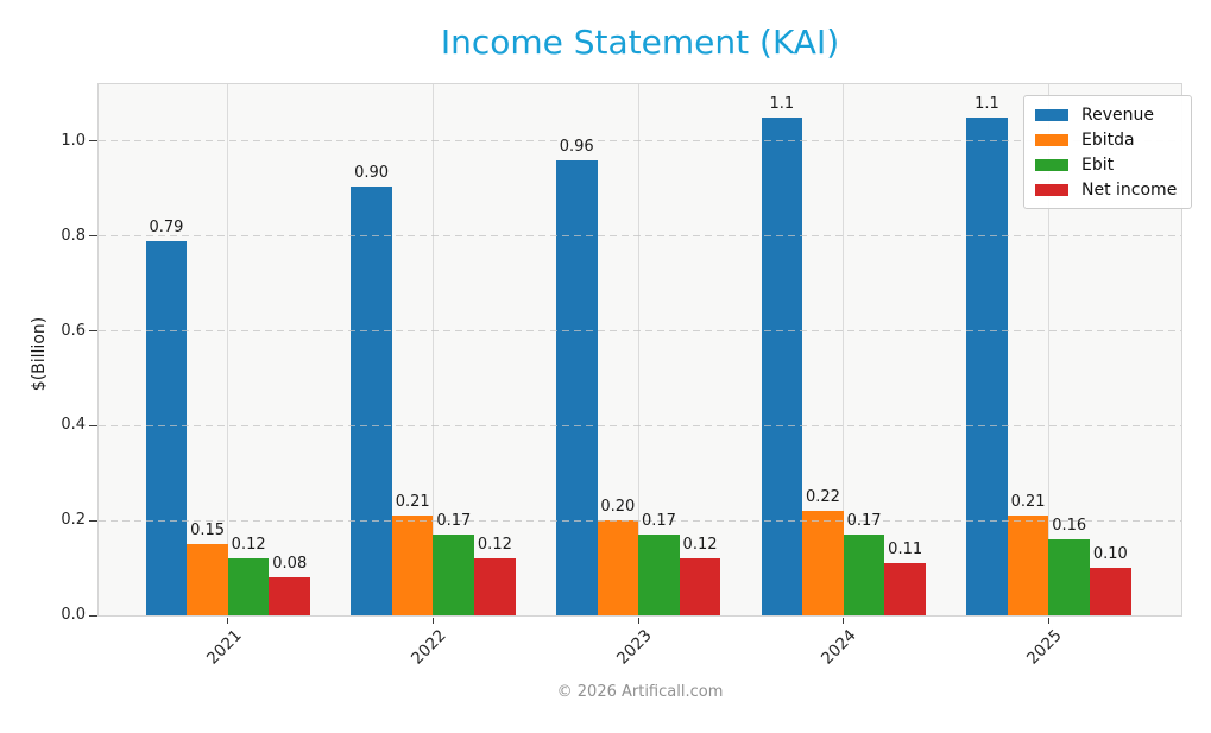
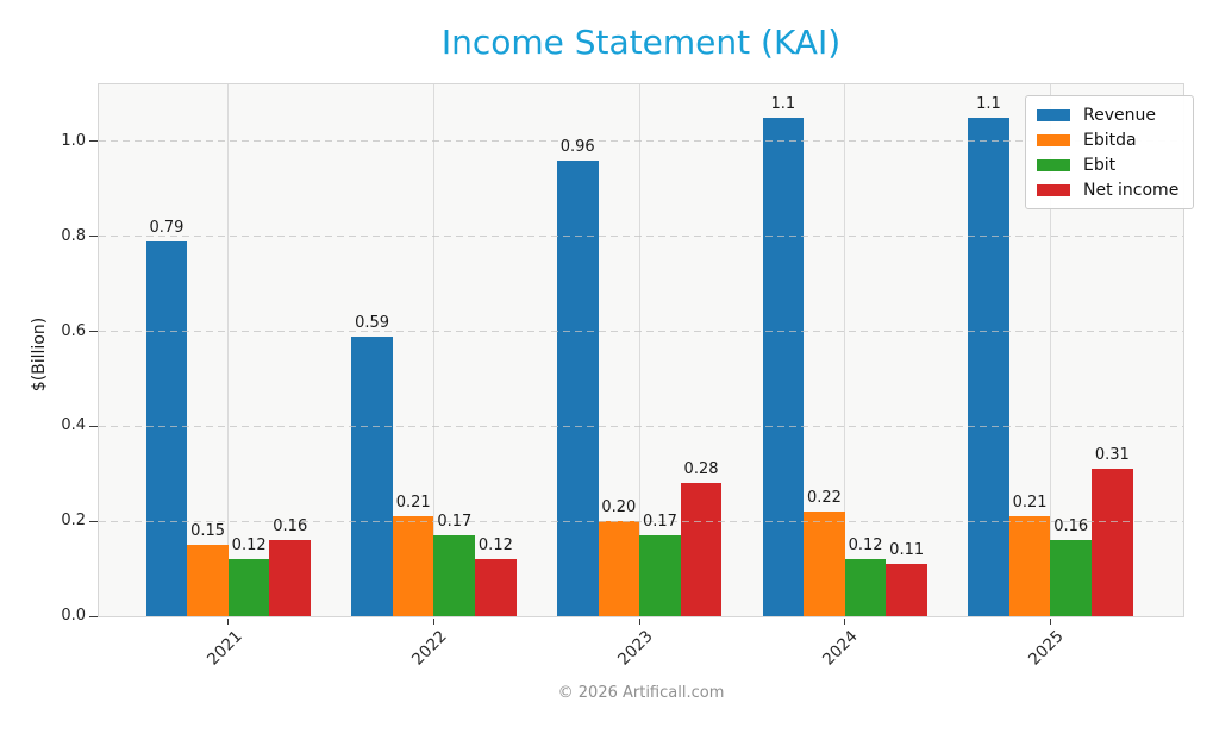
Net income/2021: 0.08 -> 0.16
Revenue/2022: 0.90 -> 0.59
Net income/2023: 0.12 -> 0.28
Ebit/2024: 0.17 -> 0.12
Net income/2025: 0.10 -> 0.31
